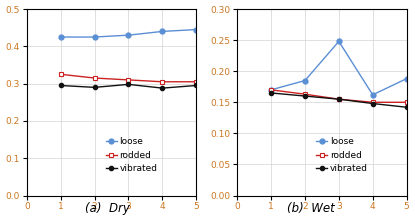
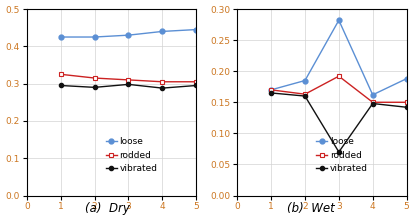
loose/3: 0.248 -> 0.282
rodded/3: 0.155 -> 0.192
vibrated/3: 0.155 -> 0.070
